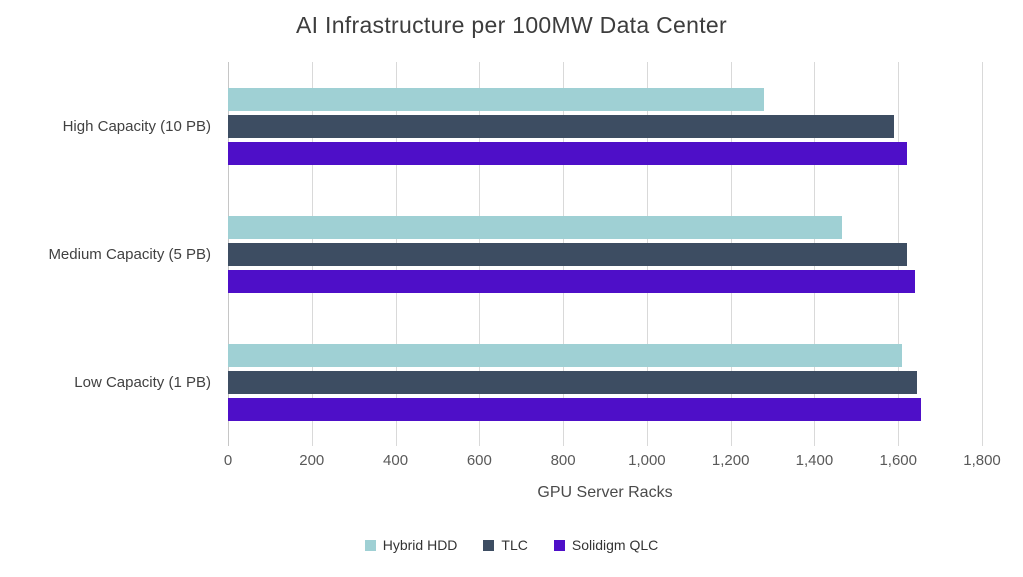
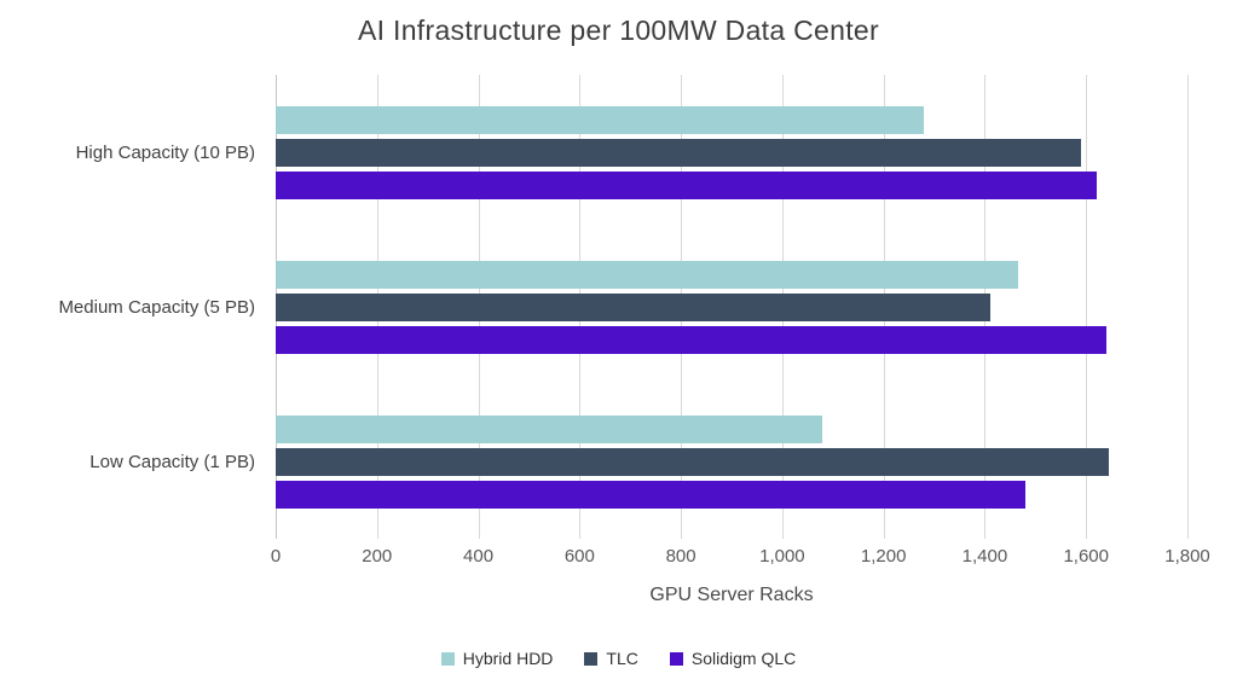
TLC/Medium Capacity (5 PB): 1620 -> 1410
Hybrid HDD/Low Capacity (1 PB): 1610 -> 1080
Solidigm QLC/Low Capacity (1 PB): 1660 -> 1480
